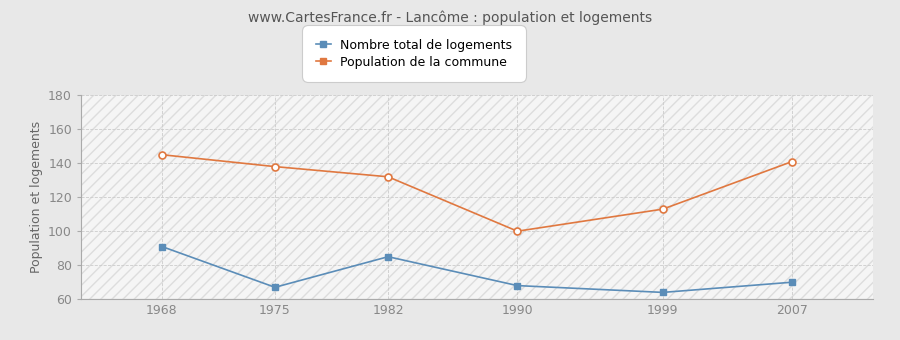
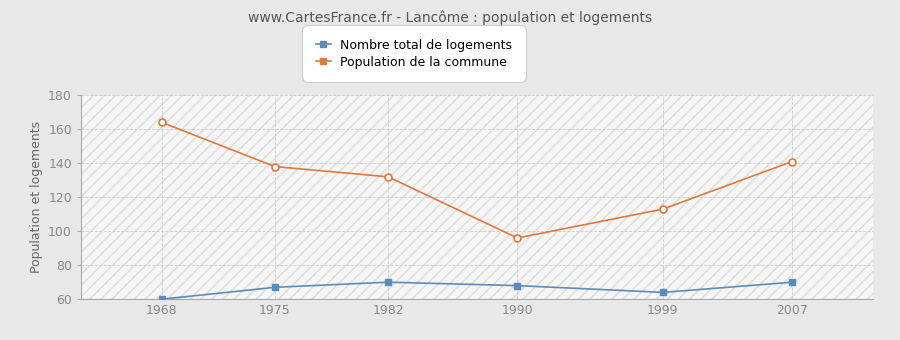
Nombre total de logements/1968: 91 -> 60
Population de la commune/1968: 145 -> 164
Nombre total de logements/1982: 85 -> 70
Population de la commune/1990: 100 -> 96
